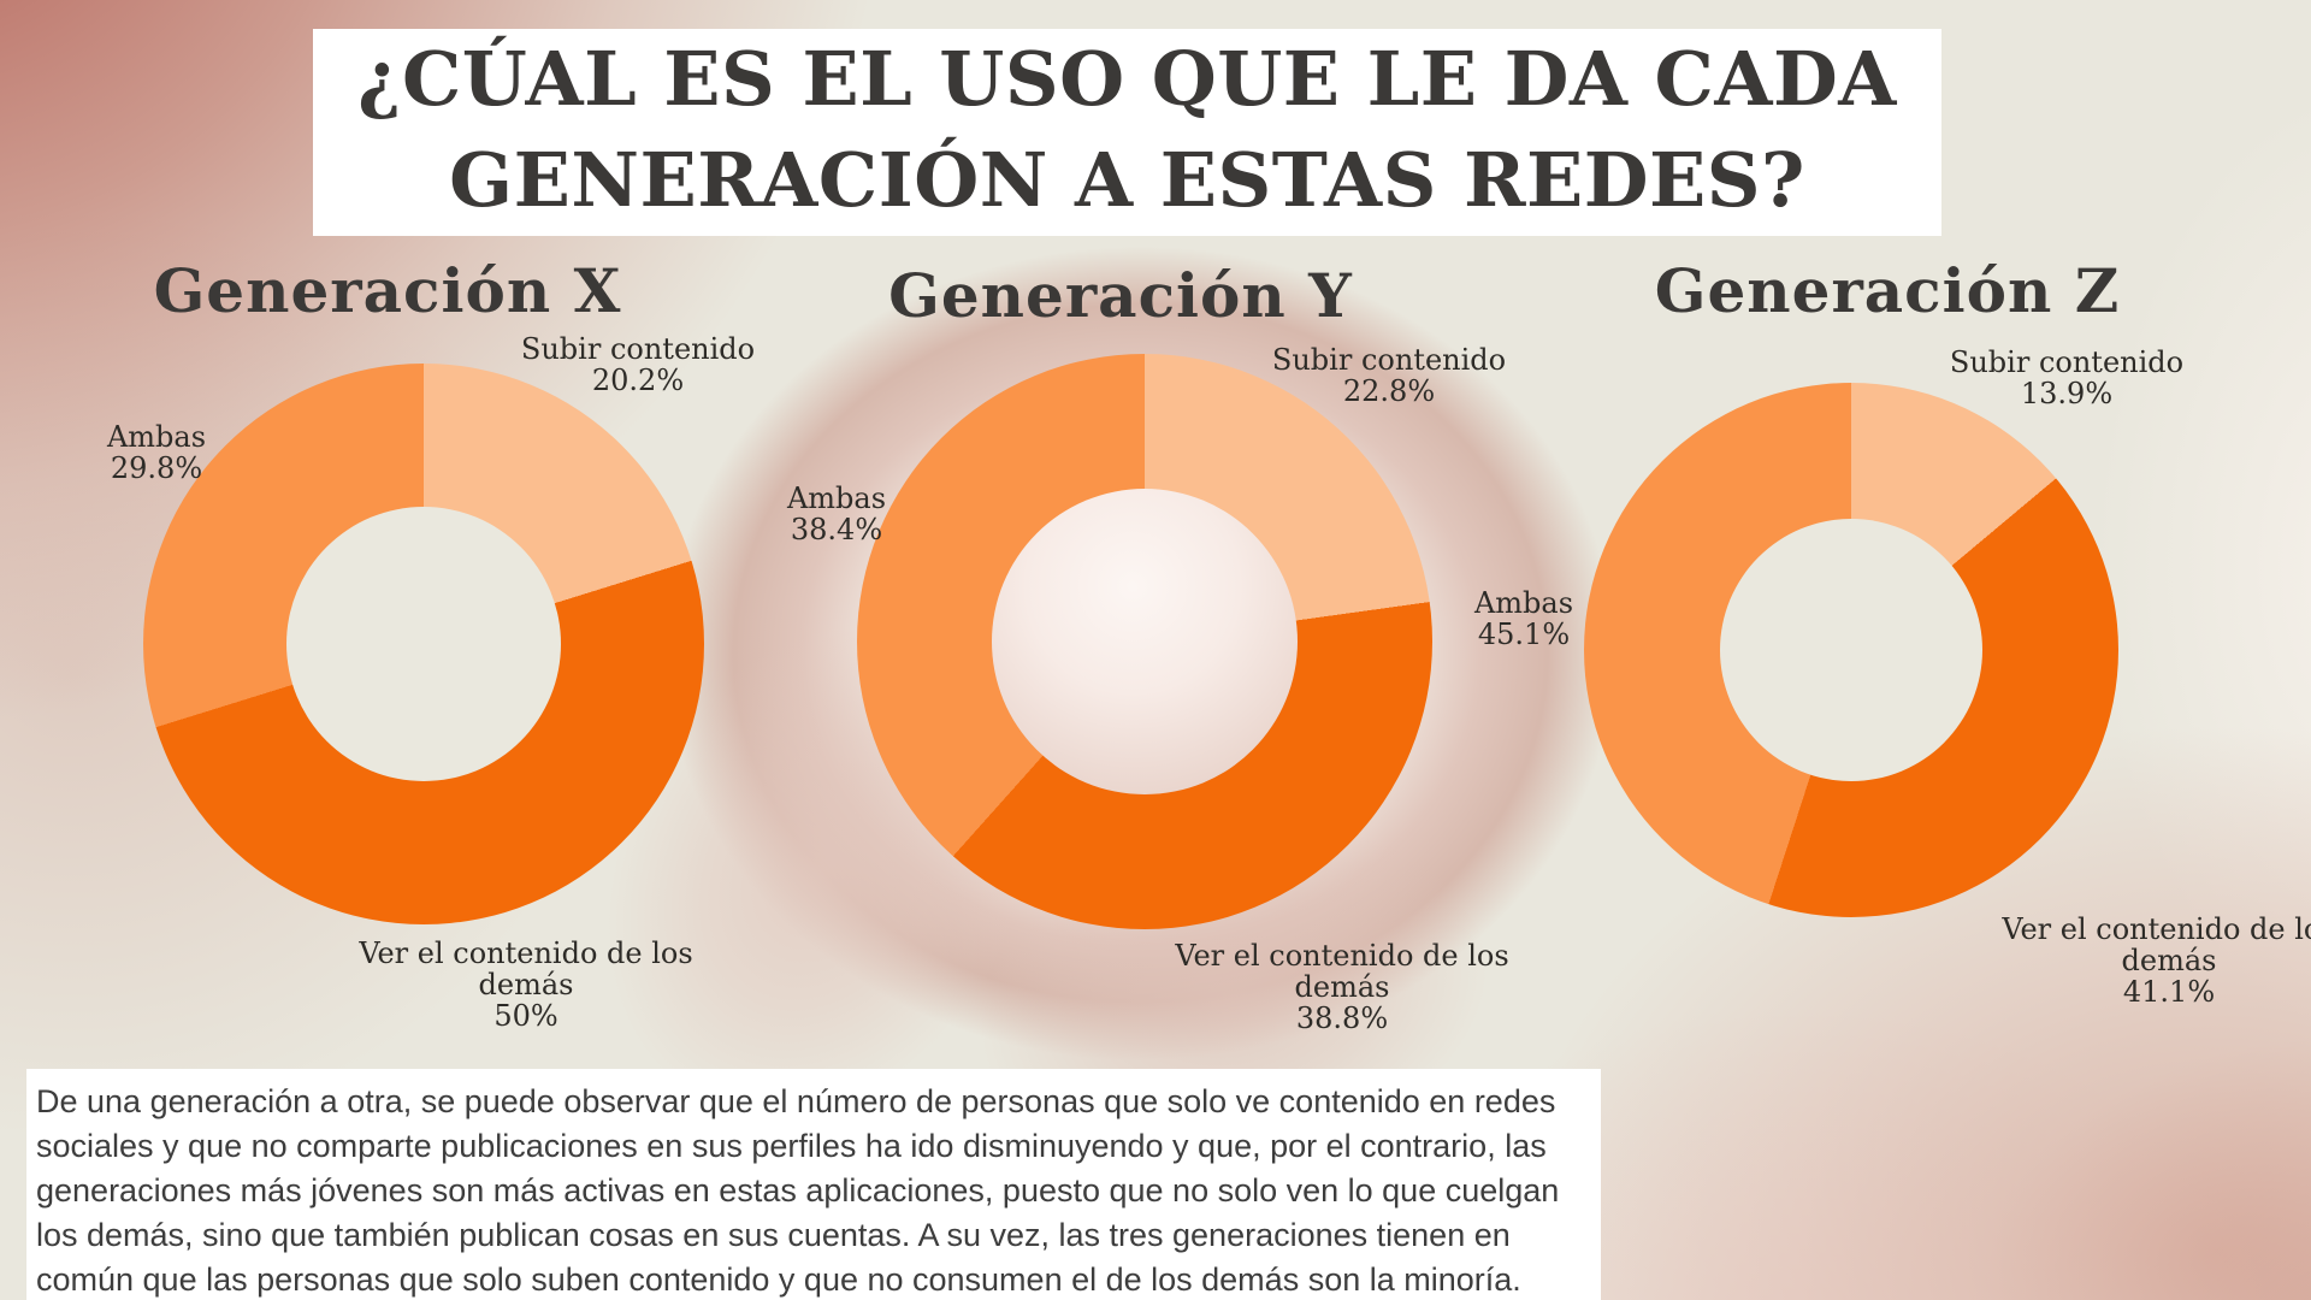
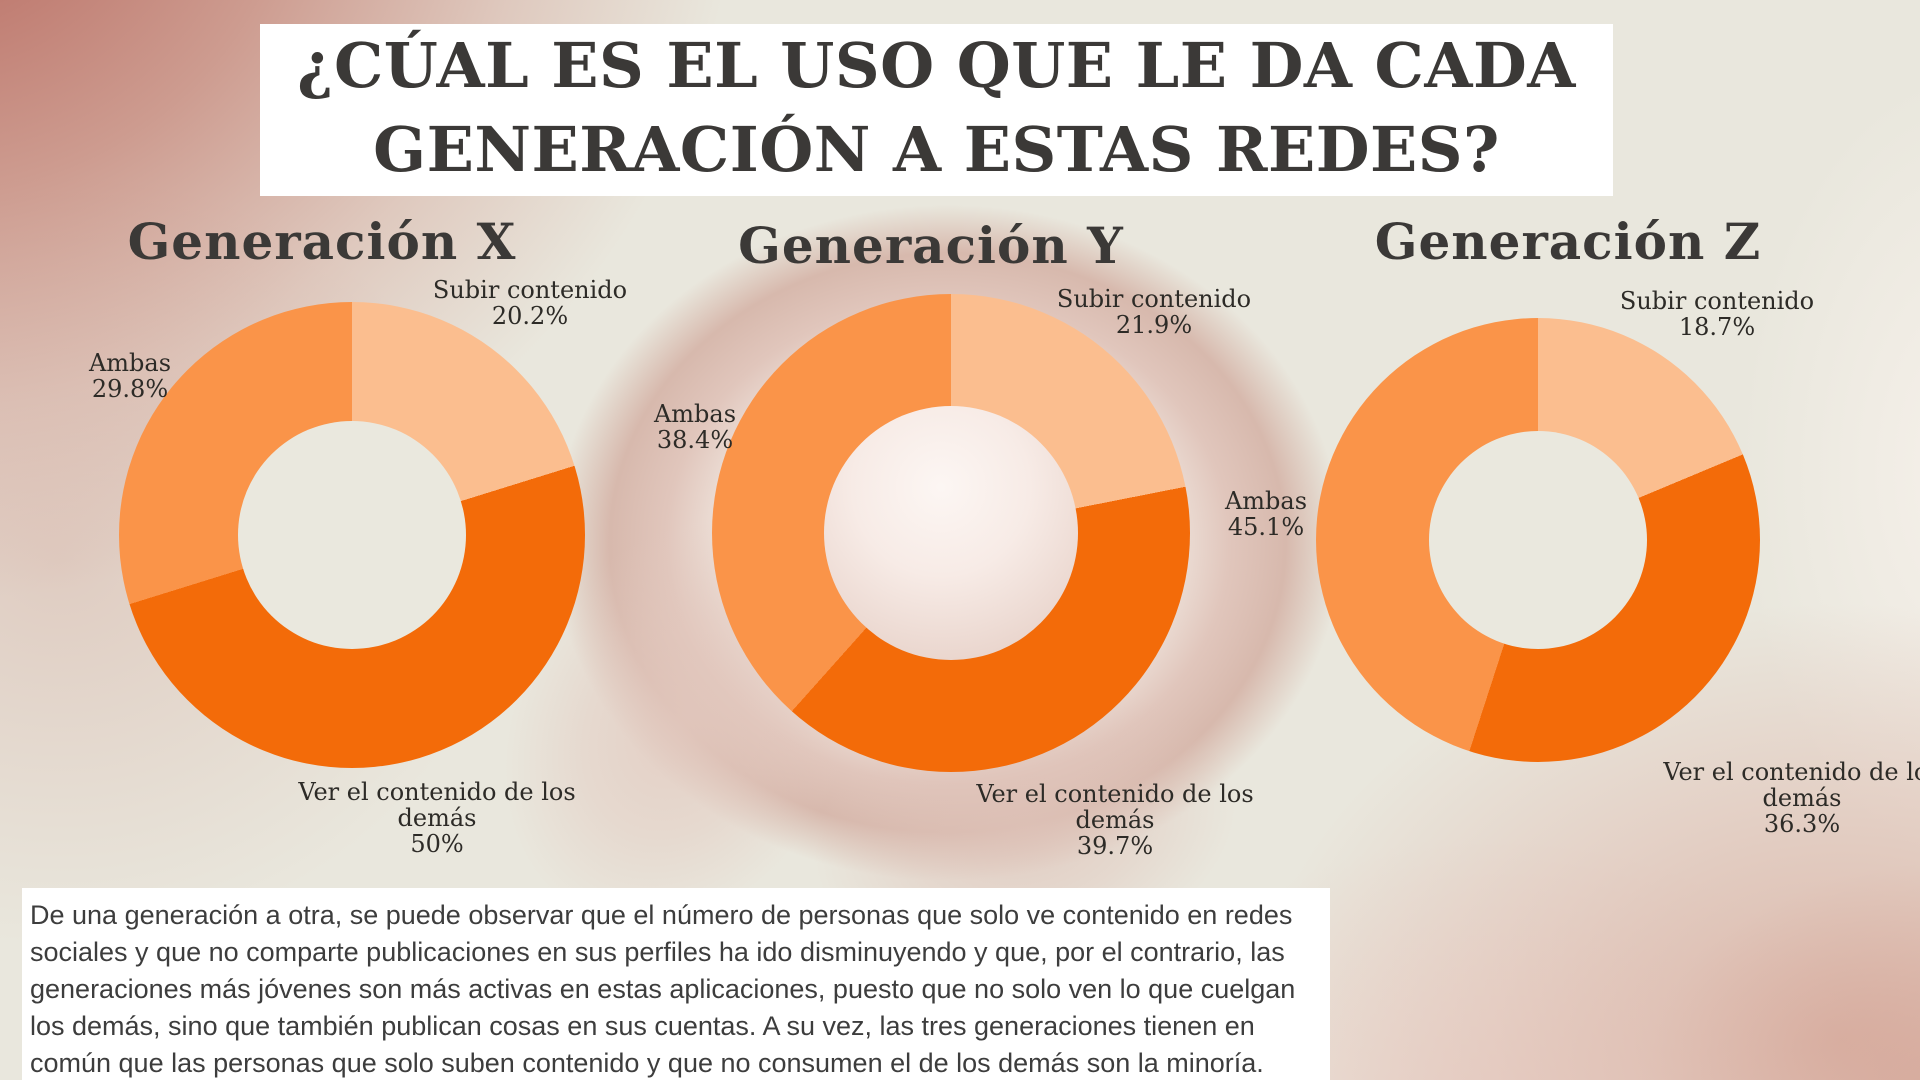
Generación Y/Subir contenido: 22.8% -> 21.9%
Generación Y/Ver el contenido de los demás: 38.8% -> 39.7%
Generación Z/Subir contenido: 13.9% -> 18.7%
Generación Z/Ver el contenido de los demás: 41.1% -> 36.3%
